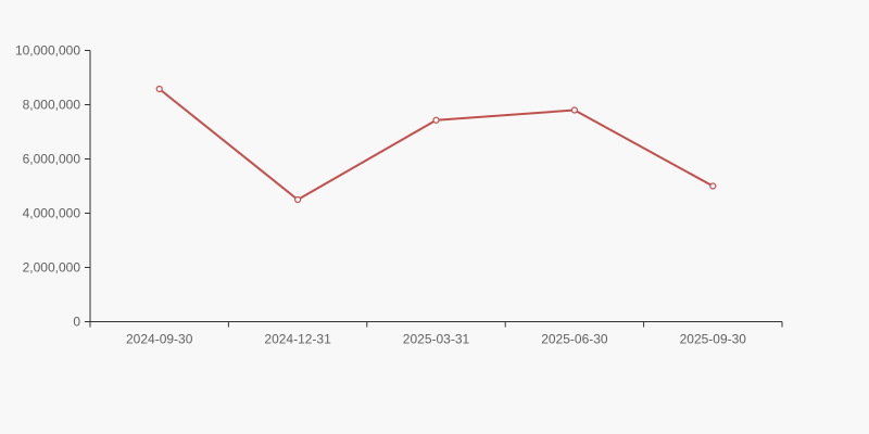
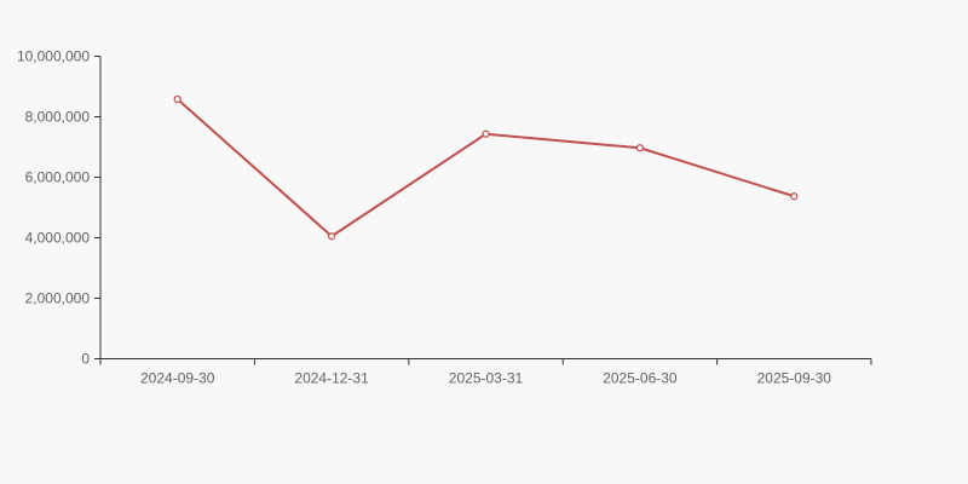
2024-12-31: 4500000 -> 4000000
2025-06-30: 7800000 -> 7000000
2025-09-30: 5000000 -> 5400000
